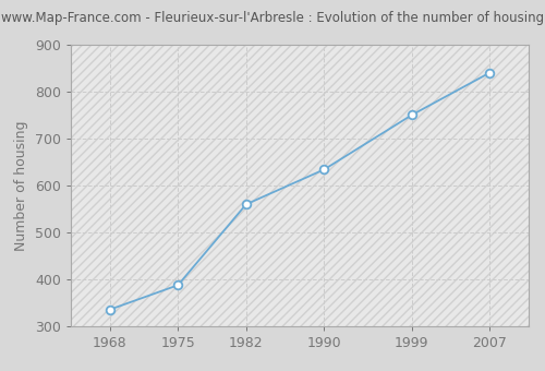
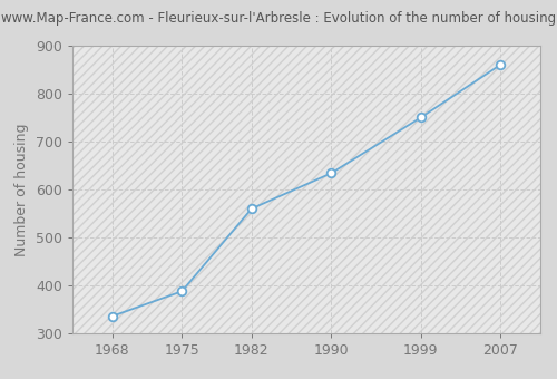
2007: 840 -> 860
